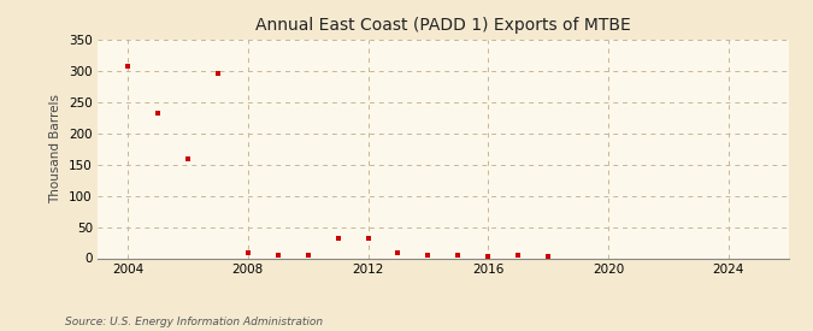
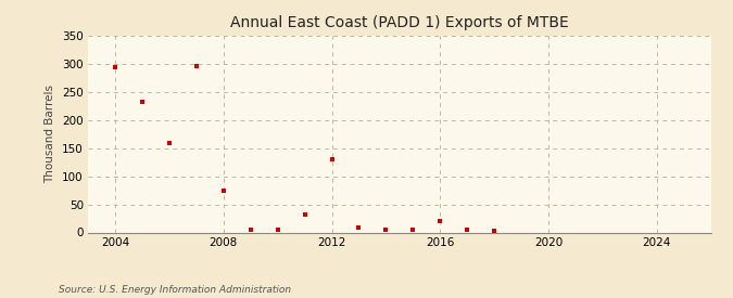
2004: 308 -> 294
2008: 8 -> 74
2012: 32 -> 130
2016: 3 -> 20
